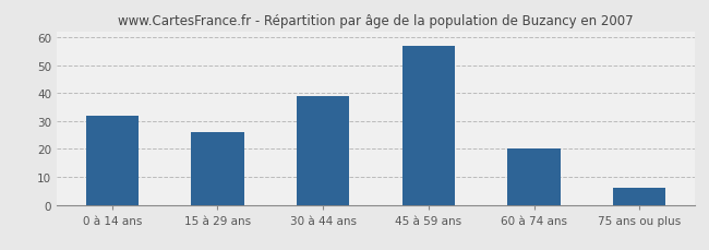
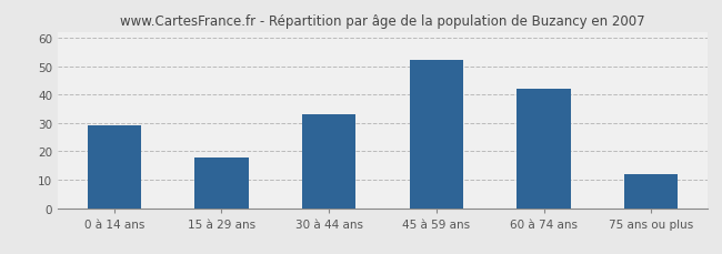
0 à 14 ans: 32 -> 29
15 à 29 ans: 26 -> 18
30 à 44 ans: 39 -> 33
45 à 59 ans: 57 -> 52
60 à 74 ans: 20 -> 42
75 ans ou plus: 6 -> 12
